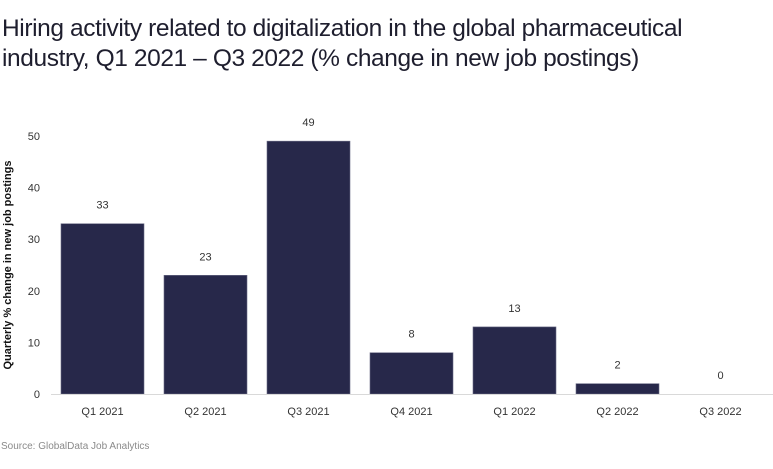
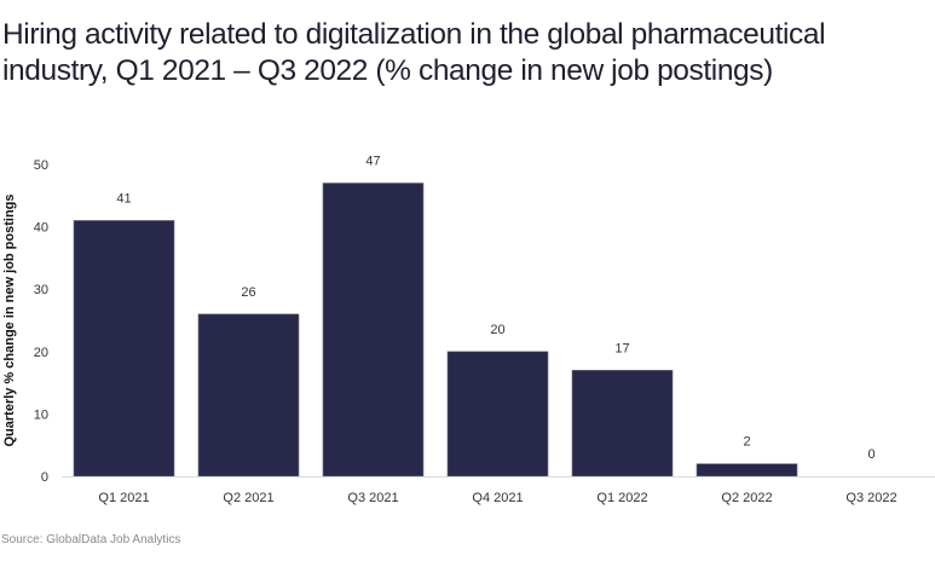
Q1 2021: 33 -> 41
Q2 2021: 23 -> 26
Q3 2021: 49 -> 47
Q4 2021: 8 -> 20
Q1 2022: 13 -> 17
